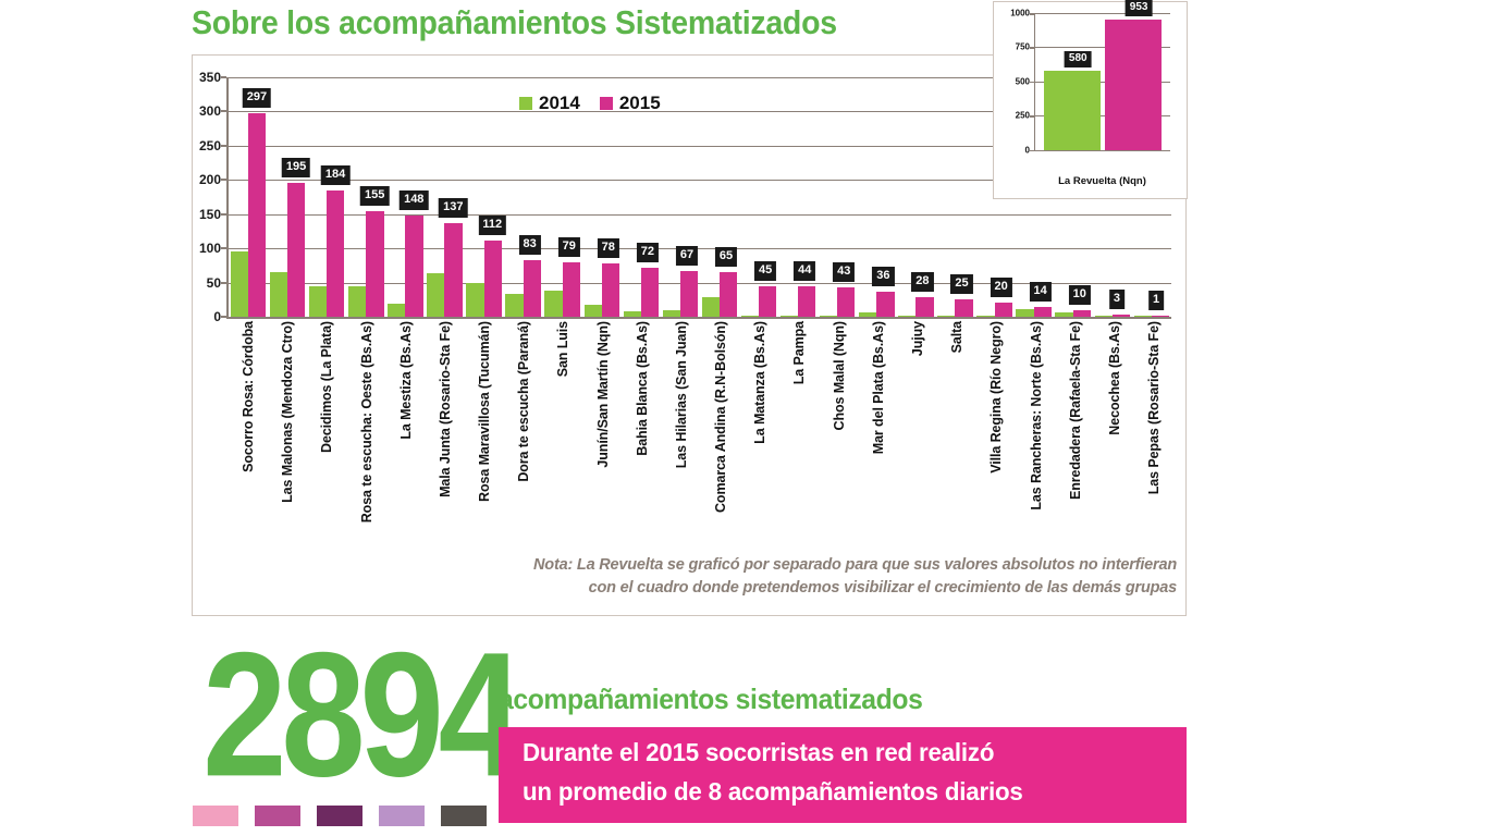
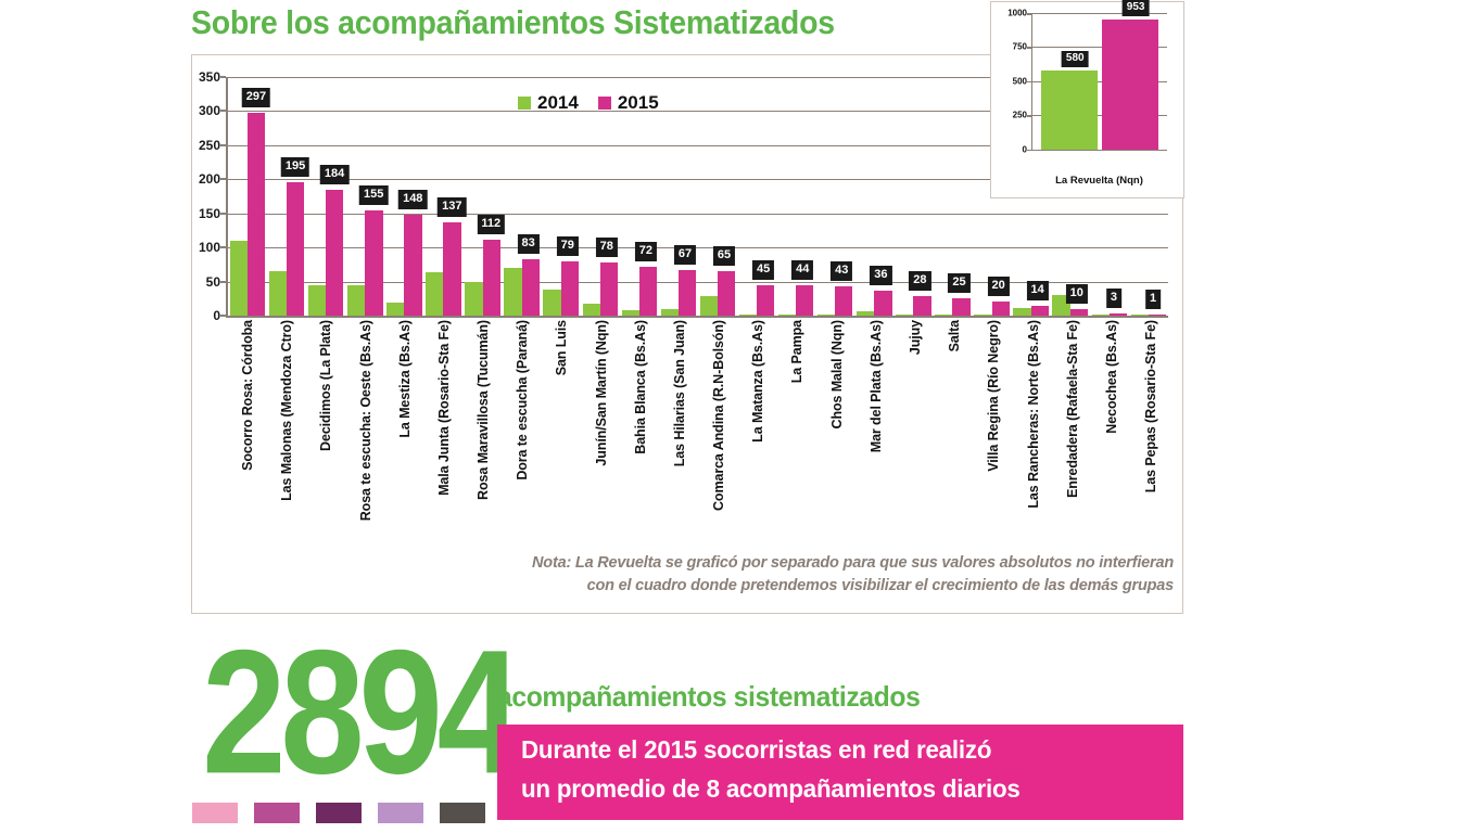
2014/Socorro Rosa: Córdoba: 100 -> 110
2014/Dora te escucha (Paraná): 30 -> 70
2014/Enredadera (Rafaela-Sta Fe): 10 -> 30
